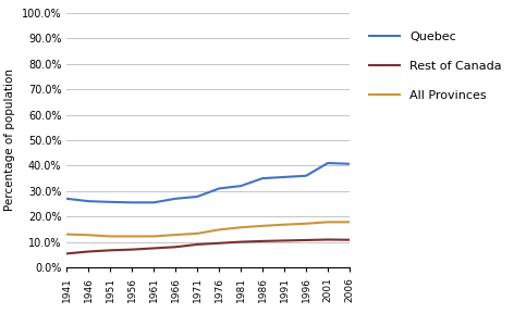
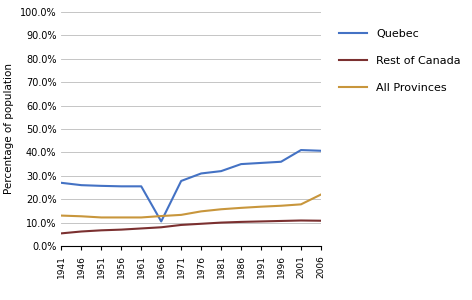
Quebec/1966: 27.0% -> 10.5%
All Provinces/2006: 17.8% -> 22.0%
